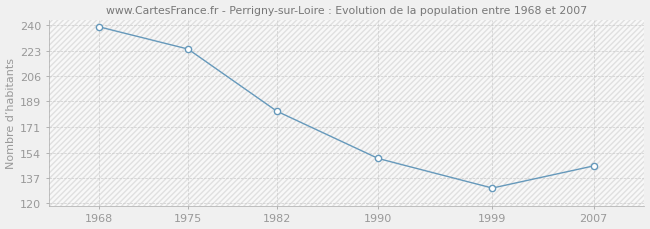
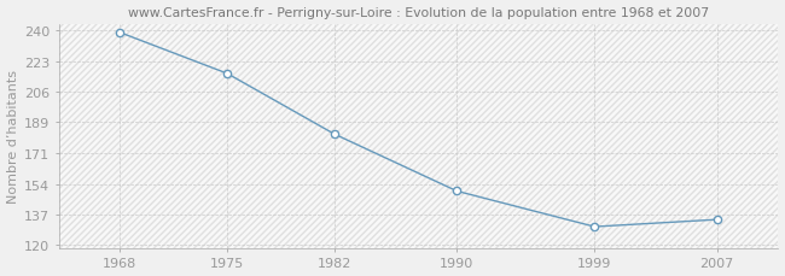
1975: 224 -> 216
2007: 145 -> 134
